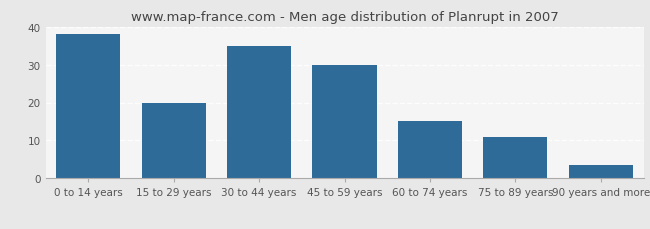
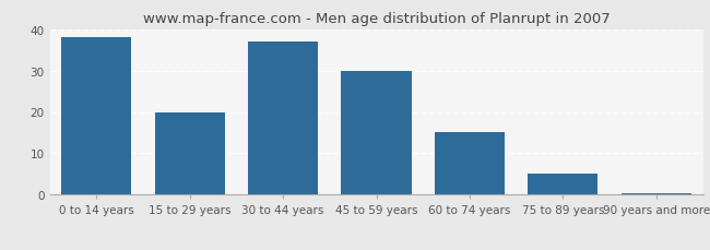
30 to 44 years: 35.0 -> 37.0
75 to 89 years: 11.0 -> 5.0
90 years and more: 3.5 -> 0.5
